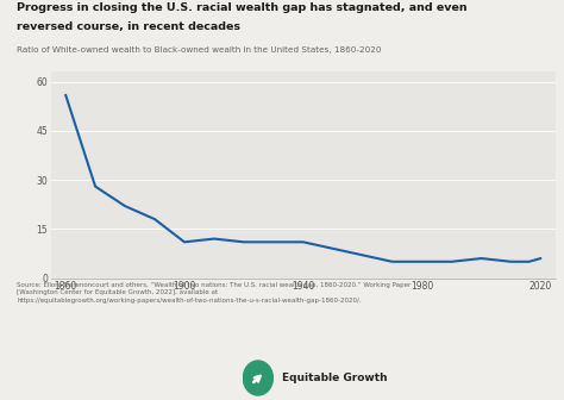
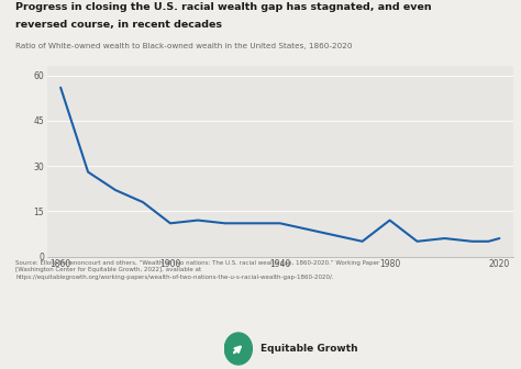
1980: 5 -> 12
